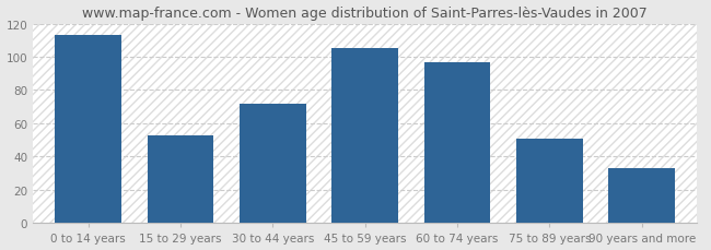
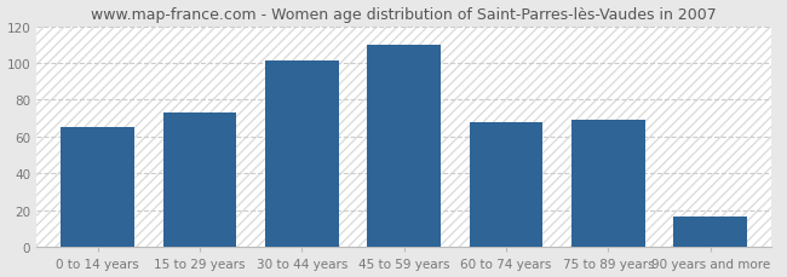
0 to 14 years: 113 -> 65
15 to 29 years: 53 -> 73
30 to 44 years: 72 -> 101
45 to 59 years: 105 -> 110
60 to 74 years: 97 -> 68
75 to 89 years: 51 -> 69
90 years and more: 33 -> 17
